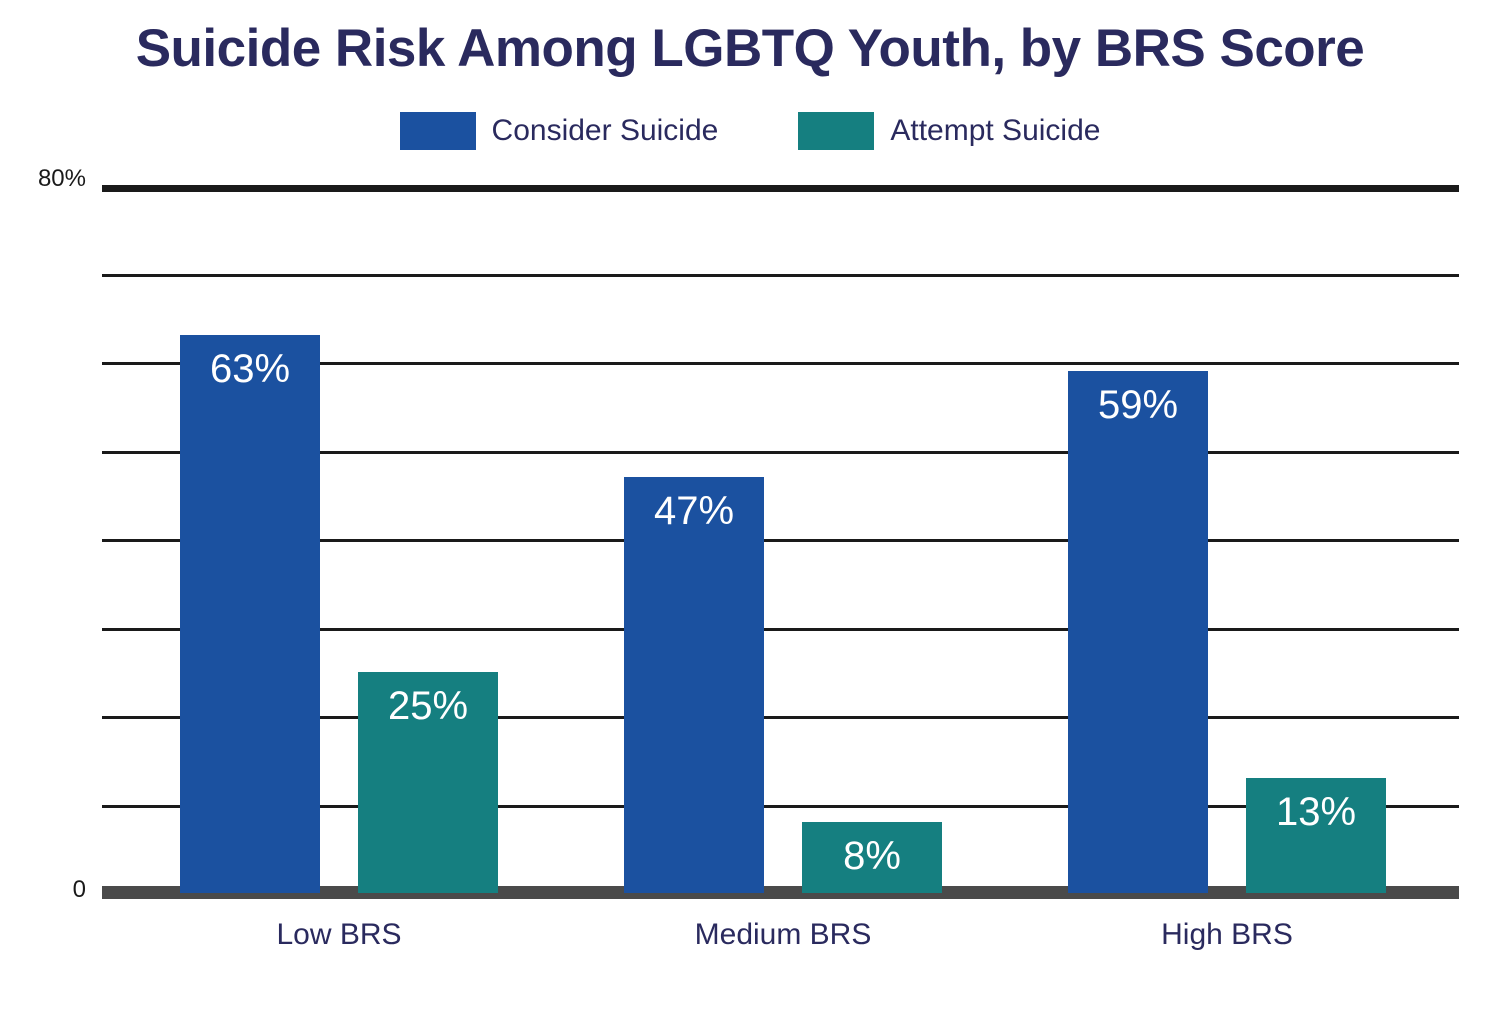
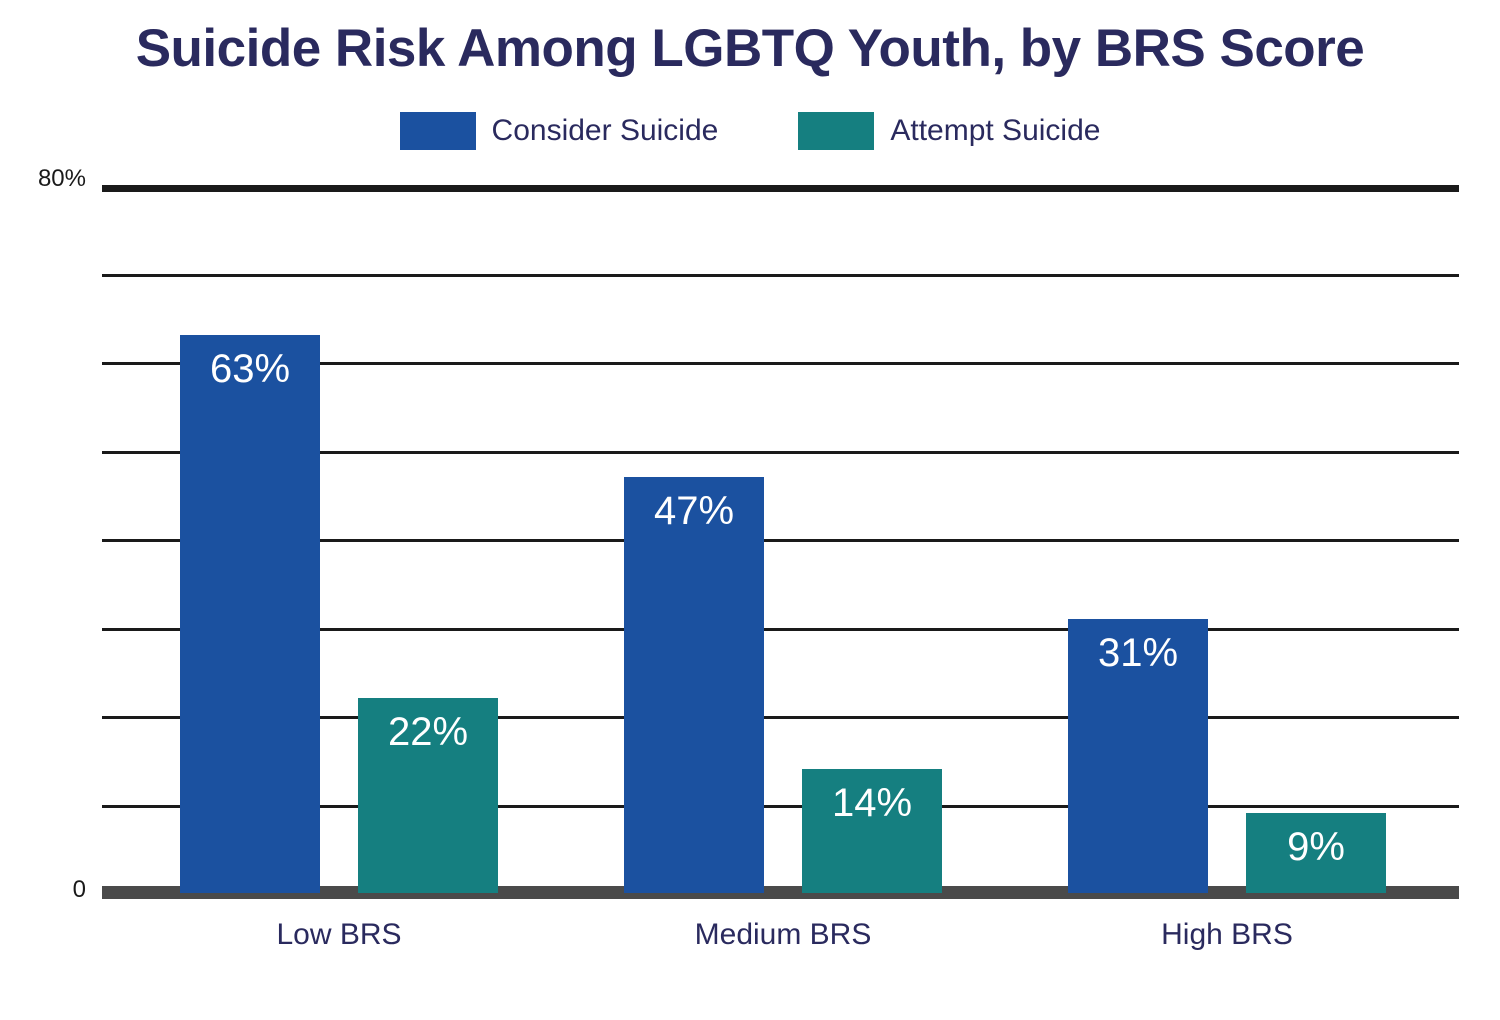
Attempt Suicide/Low BRS: 25% -> 22%
Attempt Suicide/Medium BRS: 8% -> 14%
Consider Suicide/High BRS: 59% -> 31%
Attempt Suicide/High BRS: 13% -> 9%
